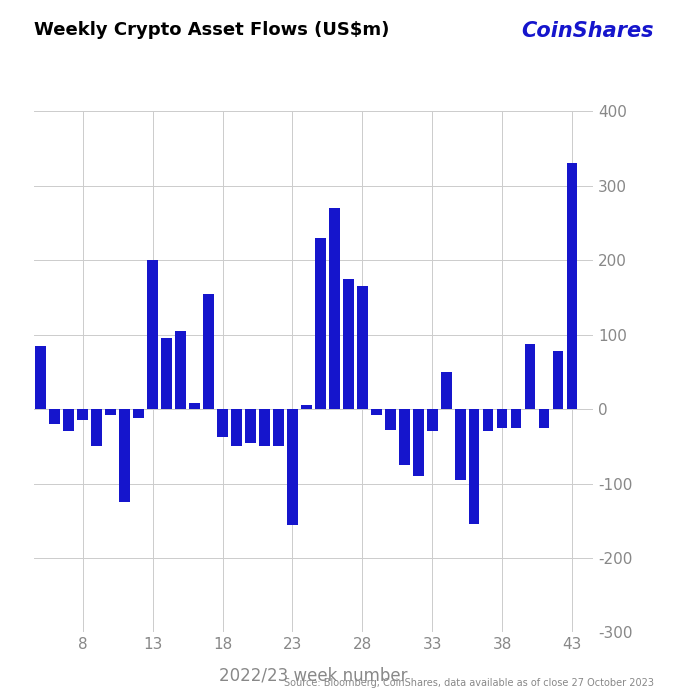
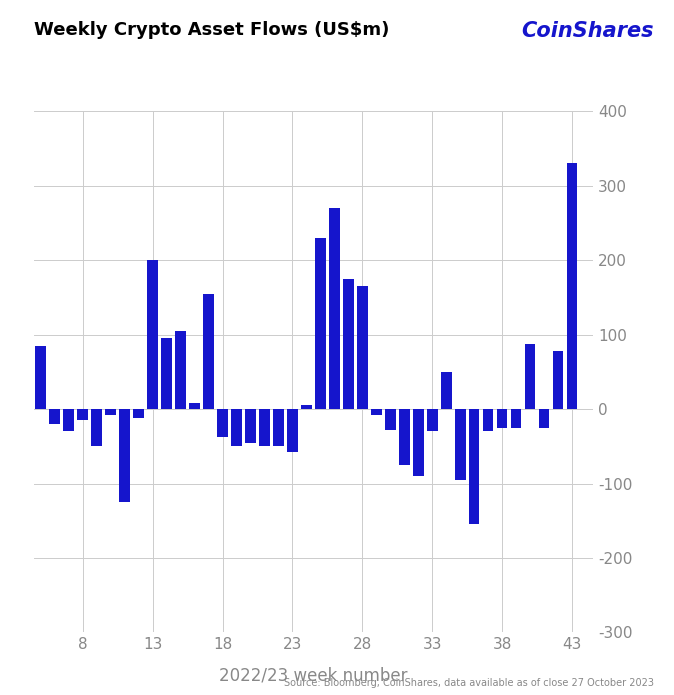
23: -156 -> -58
